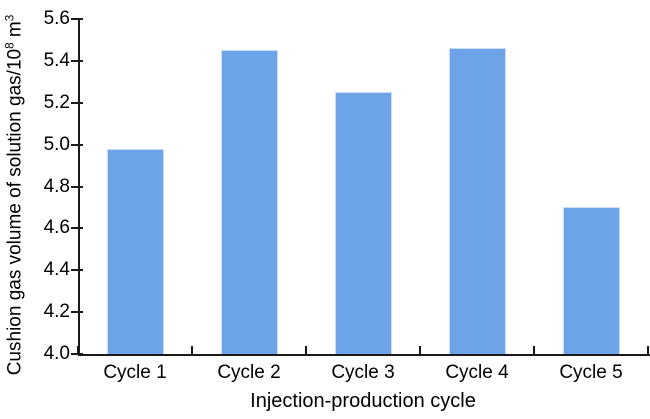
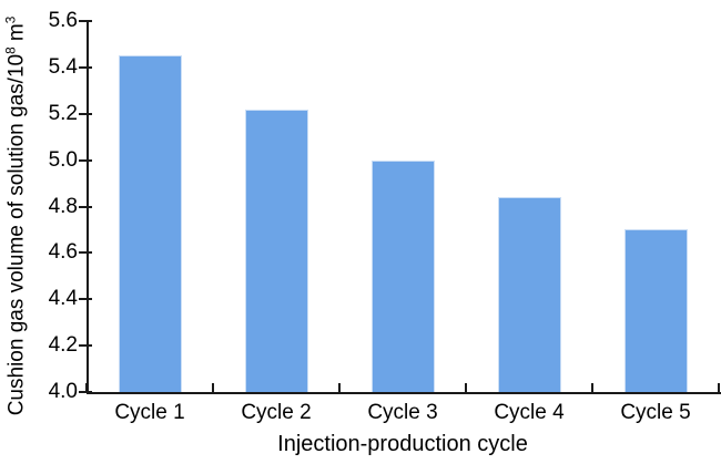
Cycle 1: 4.98 -> 5.45
Cycle 2: 5.45 -> 5.22
Cycle 3: 5.25 -> 5.00
Cycle 4: 5.46 -> 4.84
